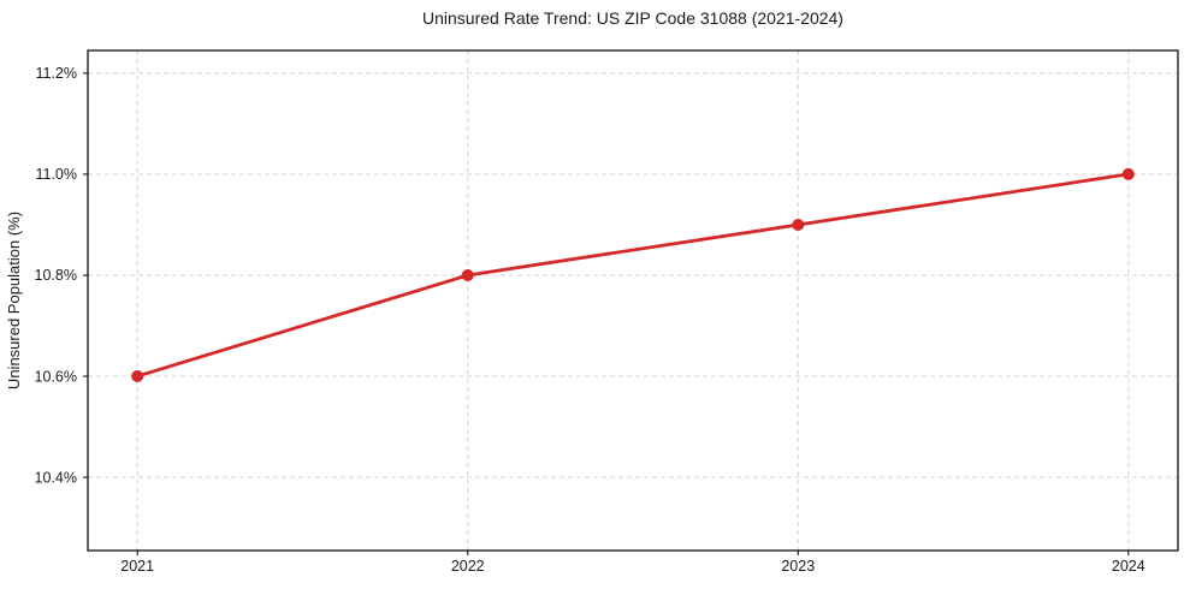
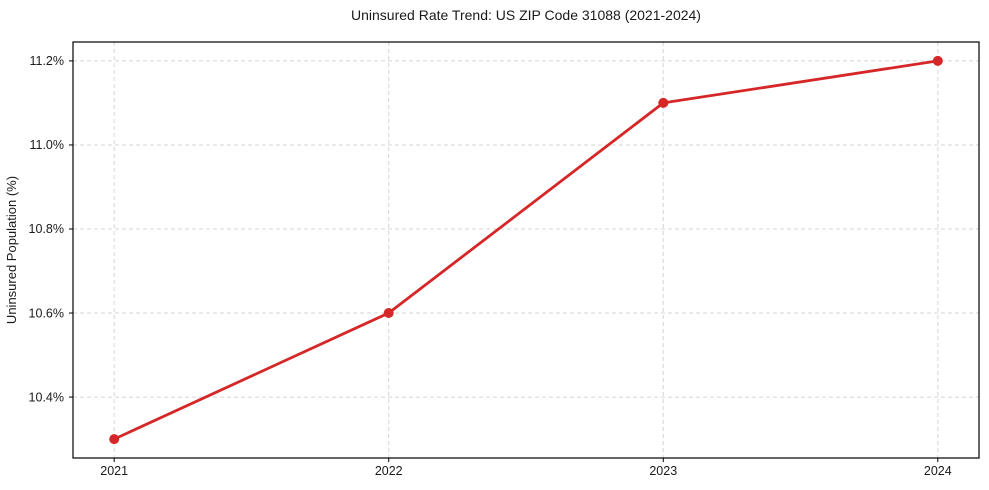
2021: 10.6% -> 10.3%
2022: 10.8% -> 10.6%
2023: 10.9% -> 11.1%
2024: 11.0% -> 11.2%
